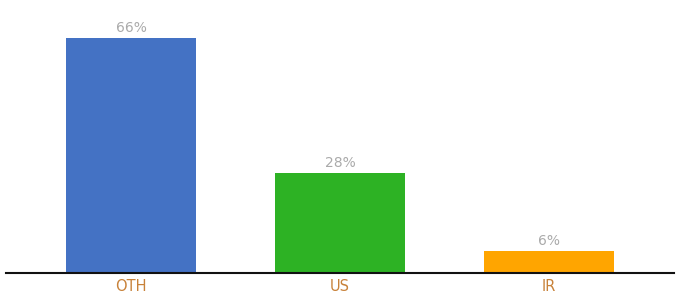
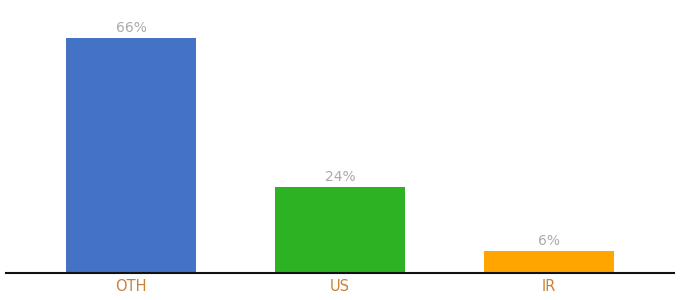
US: 28% -> 24%
